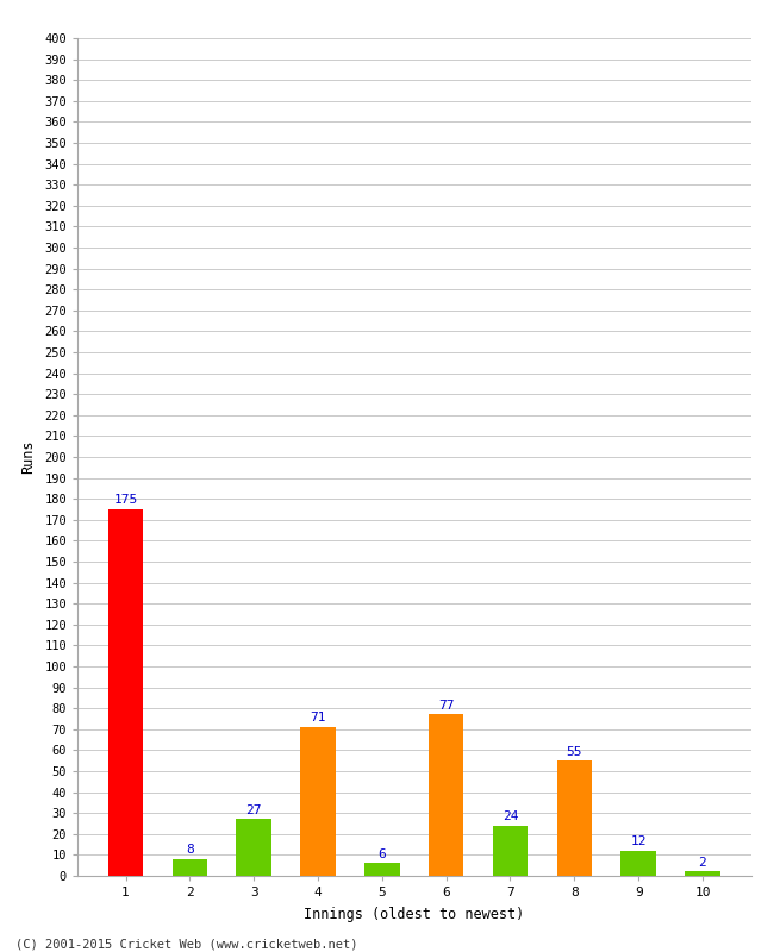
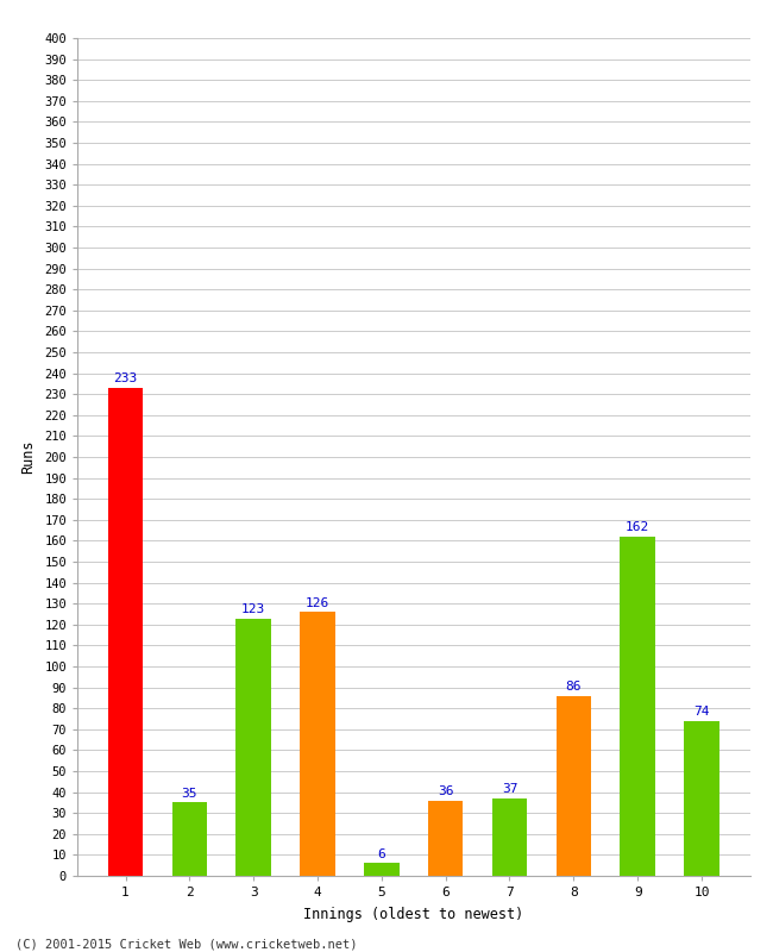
1: 175 -> 233
2: 8 -> 35
3: 27 -> 123
4: 71 -> 126
6: 77 -> 36
7: 24 -> 37
8: 55 -> 86
9: 12 -> 162
10: 2 -> 74
